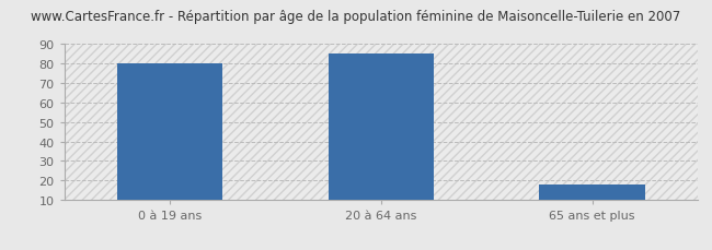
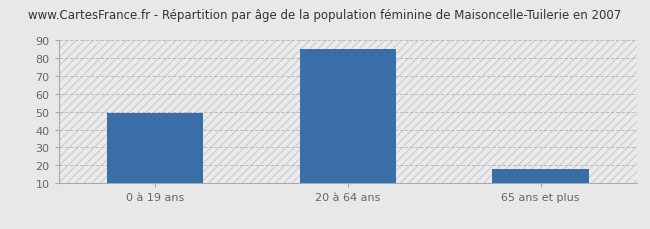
0 à 19 ans: 80 -> 49
